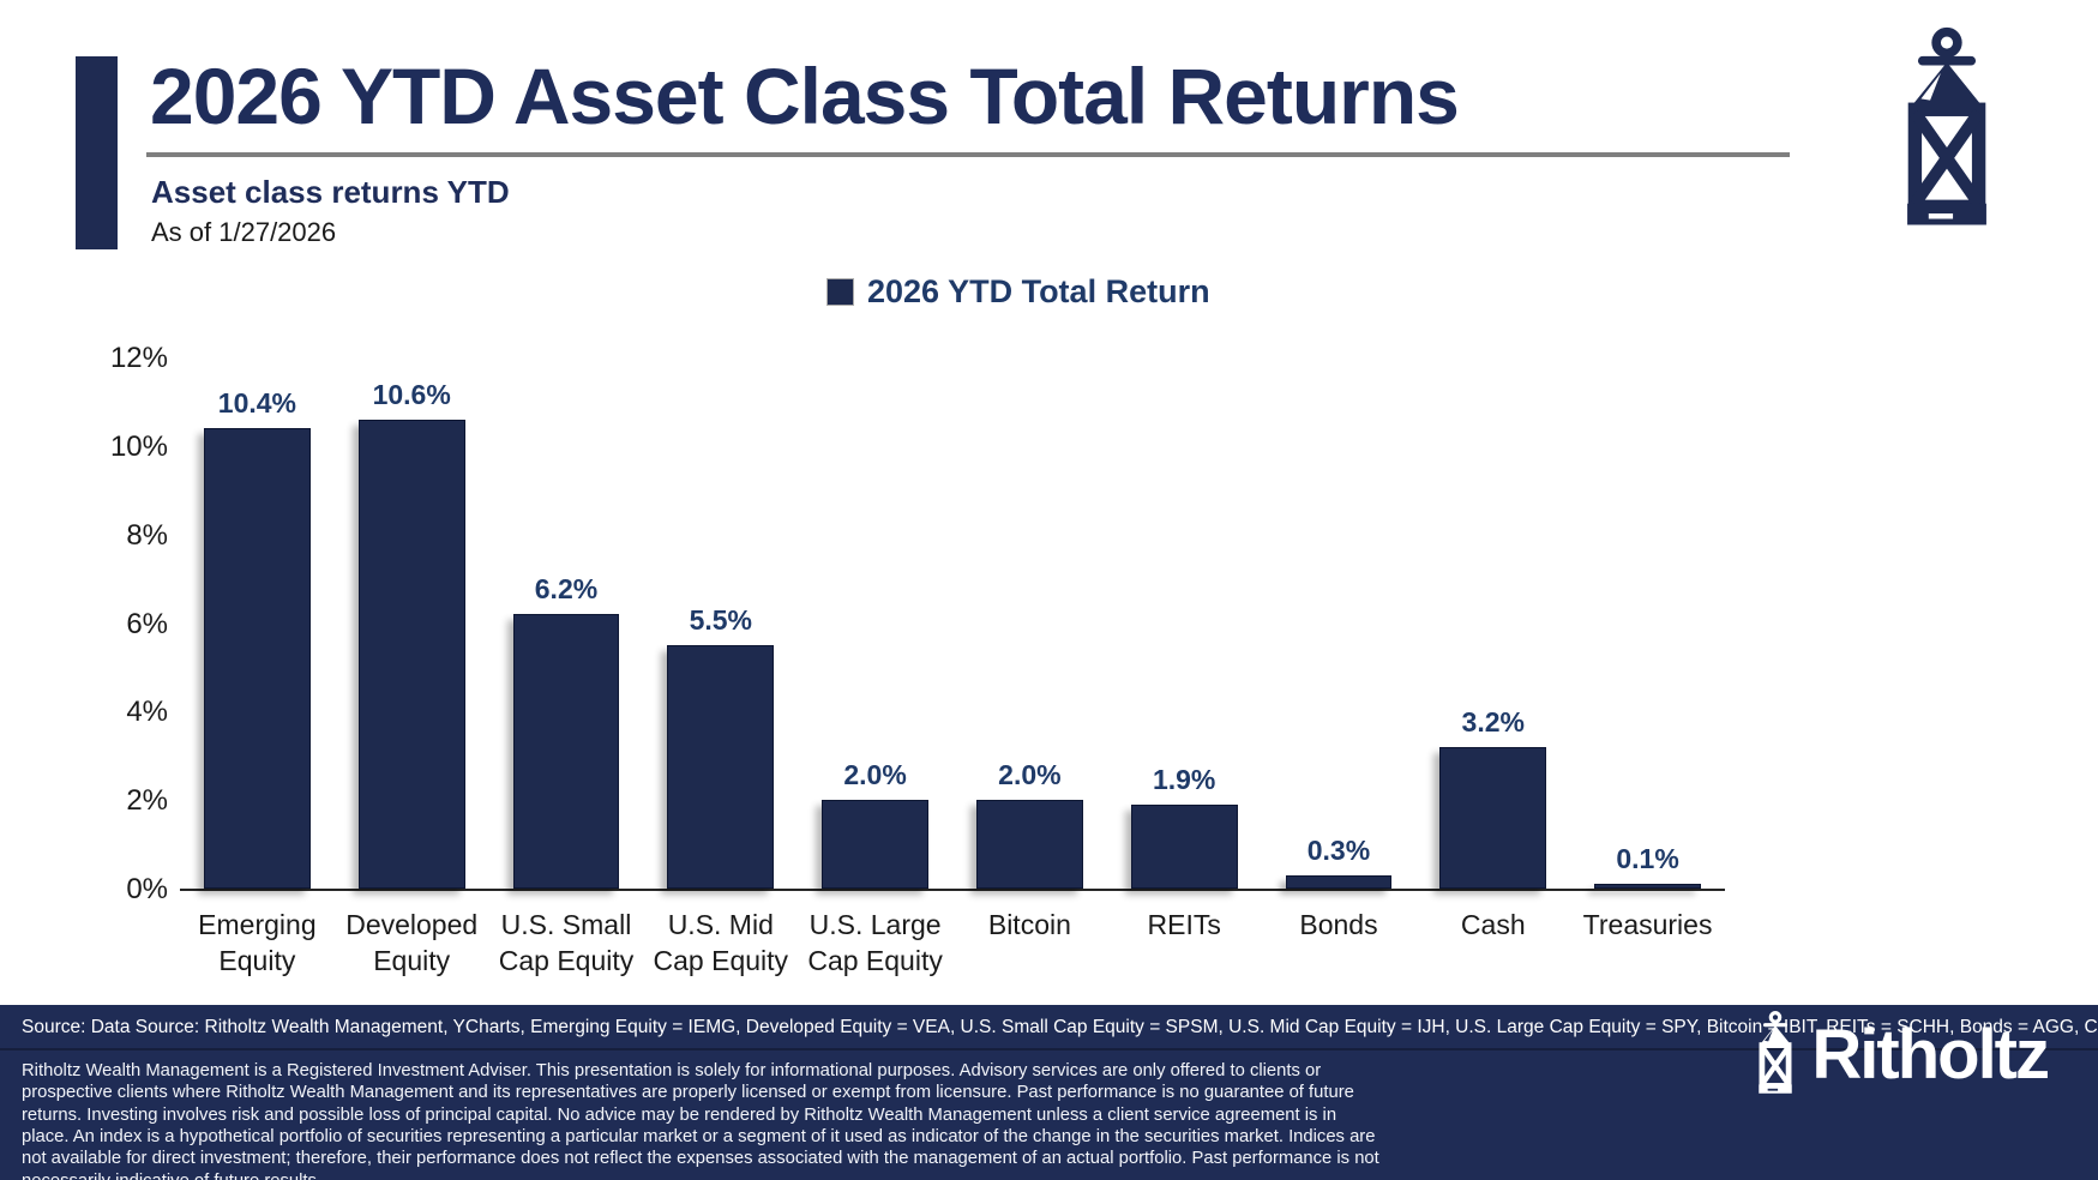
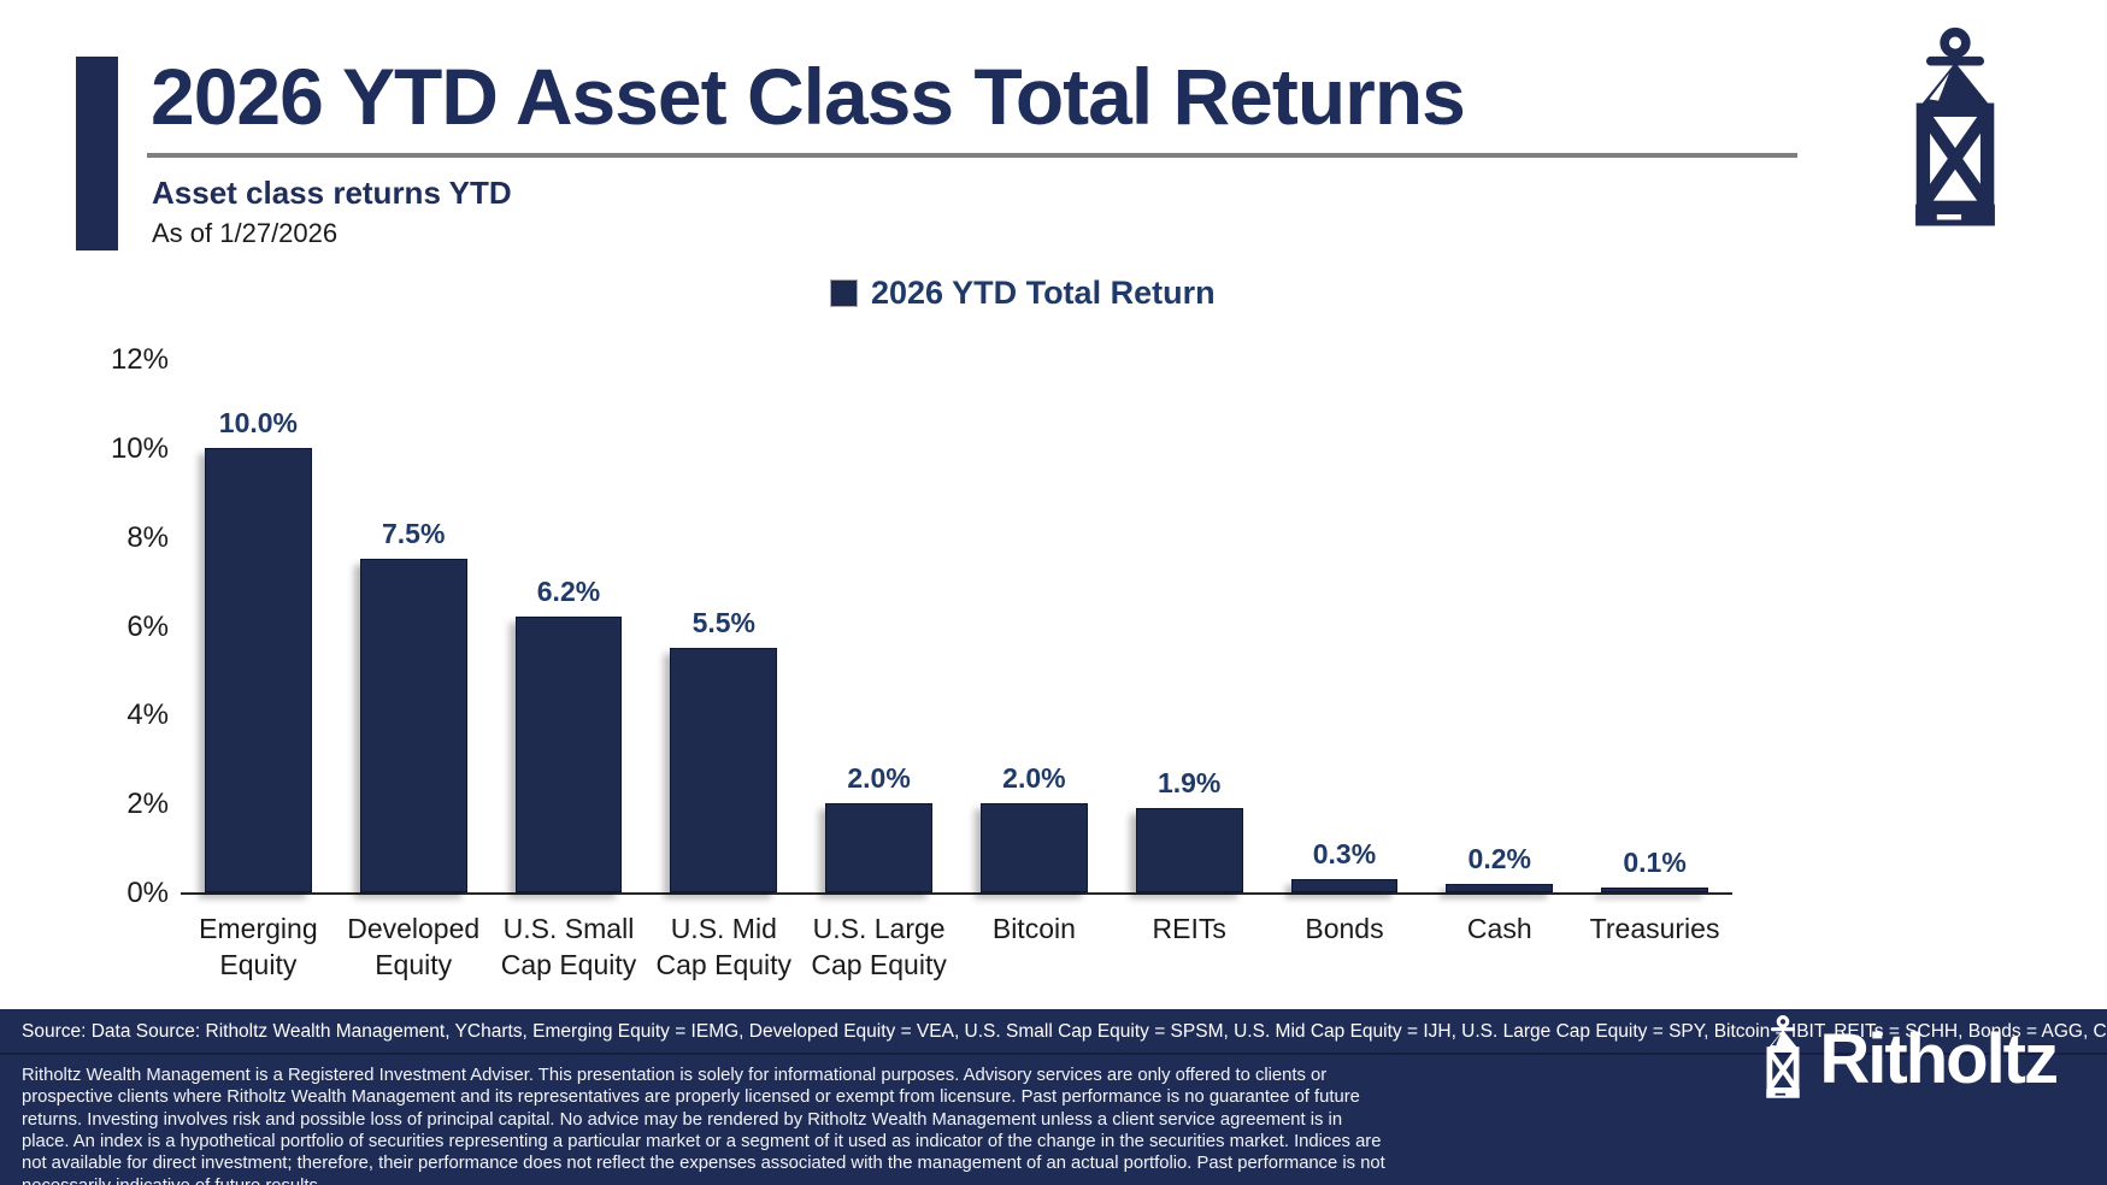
Emerging Equity: 10.4% -> 10.0%
Developed Equity: 10.6% -> 7.5%
Cash: 3.2% -> 0.2%
